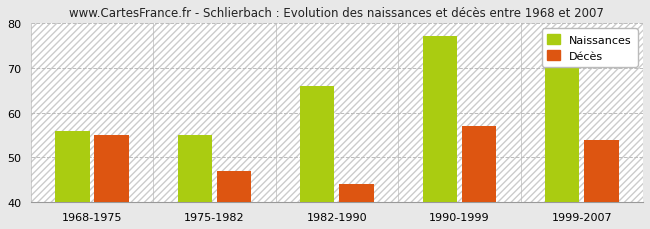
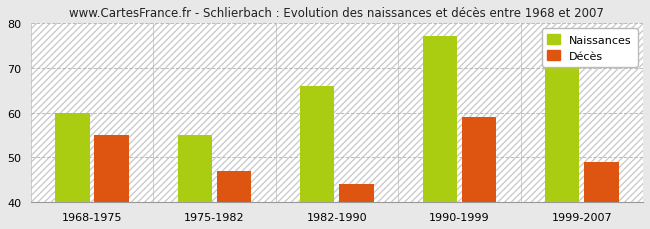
Naissances/1968-1975: 56 -> 60
Décès/1990-1999: 57 -> 59
Décès/1999-2007: 54 -> 49
